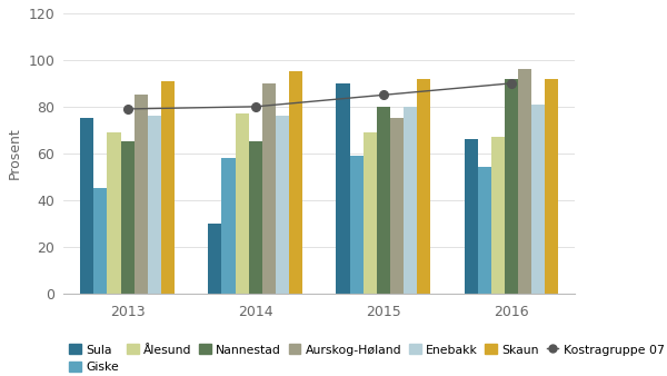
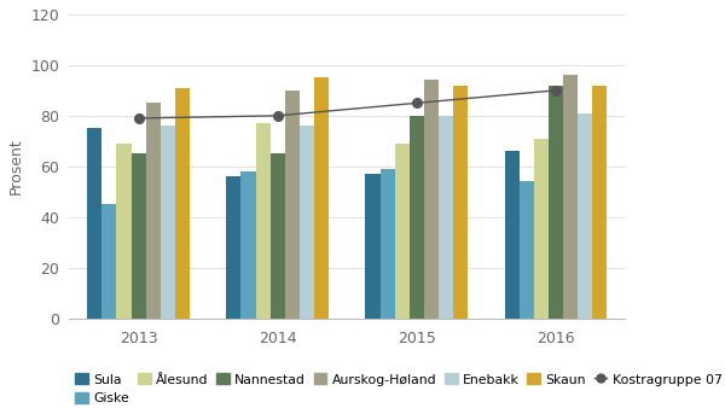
Sula/2014: 30 -> 56
Sula/2015: 90 -> 57
Aurskog-Høland/2015: 75 -> 94
Ålesund/2016: 67 -> 71
